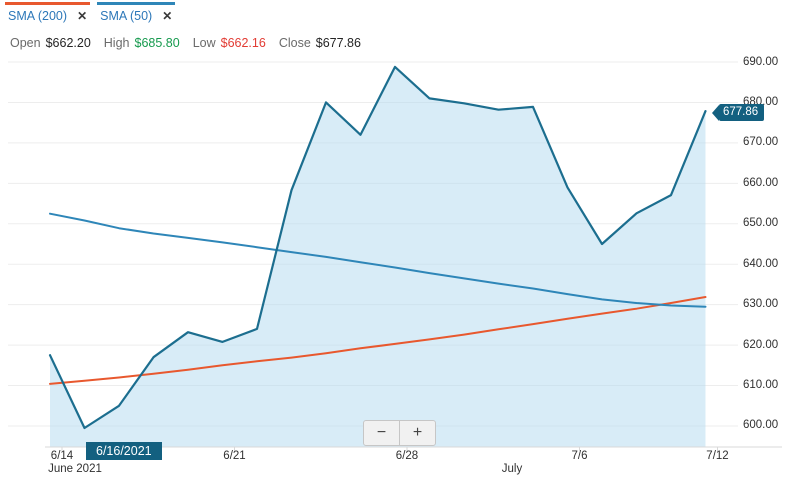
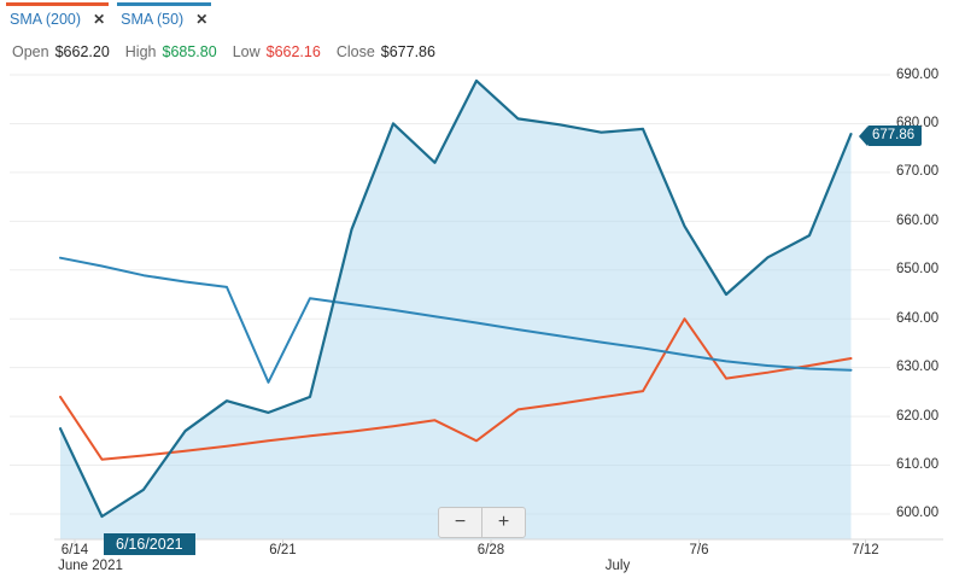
SMA (200)/6/14: 610 -> 624
SMA (50)/6/21: 645 -> 627
SMA (200)/6/28: 620 -> 615
SMA (200)/7/6: 626 -> 640
